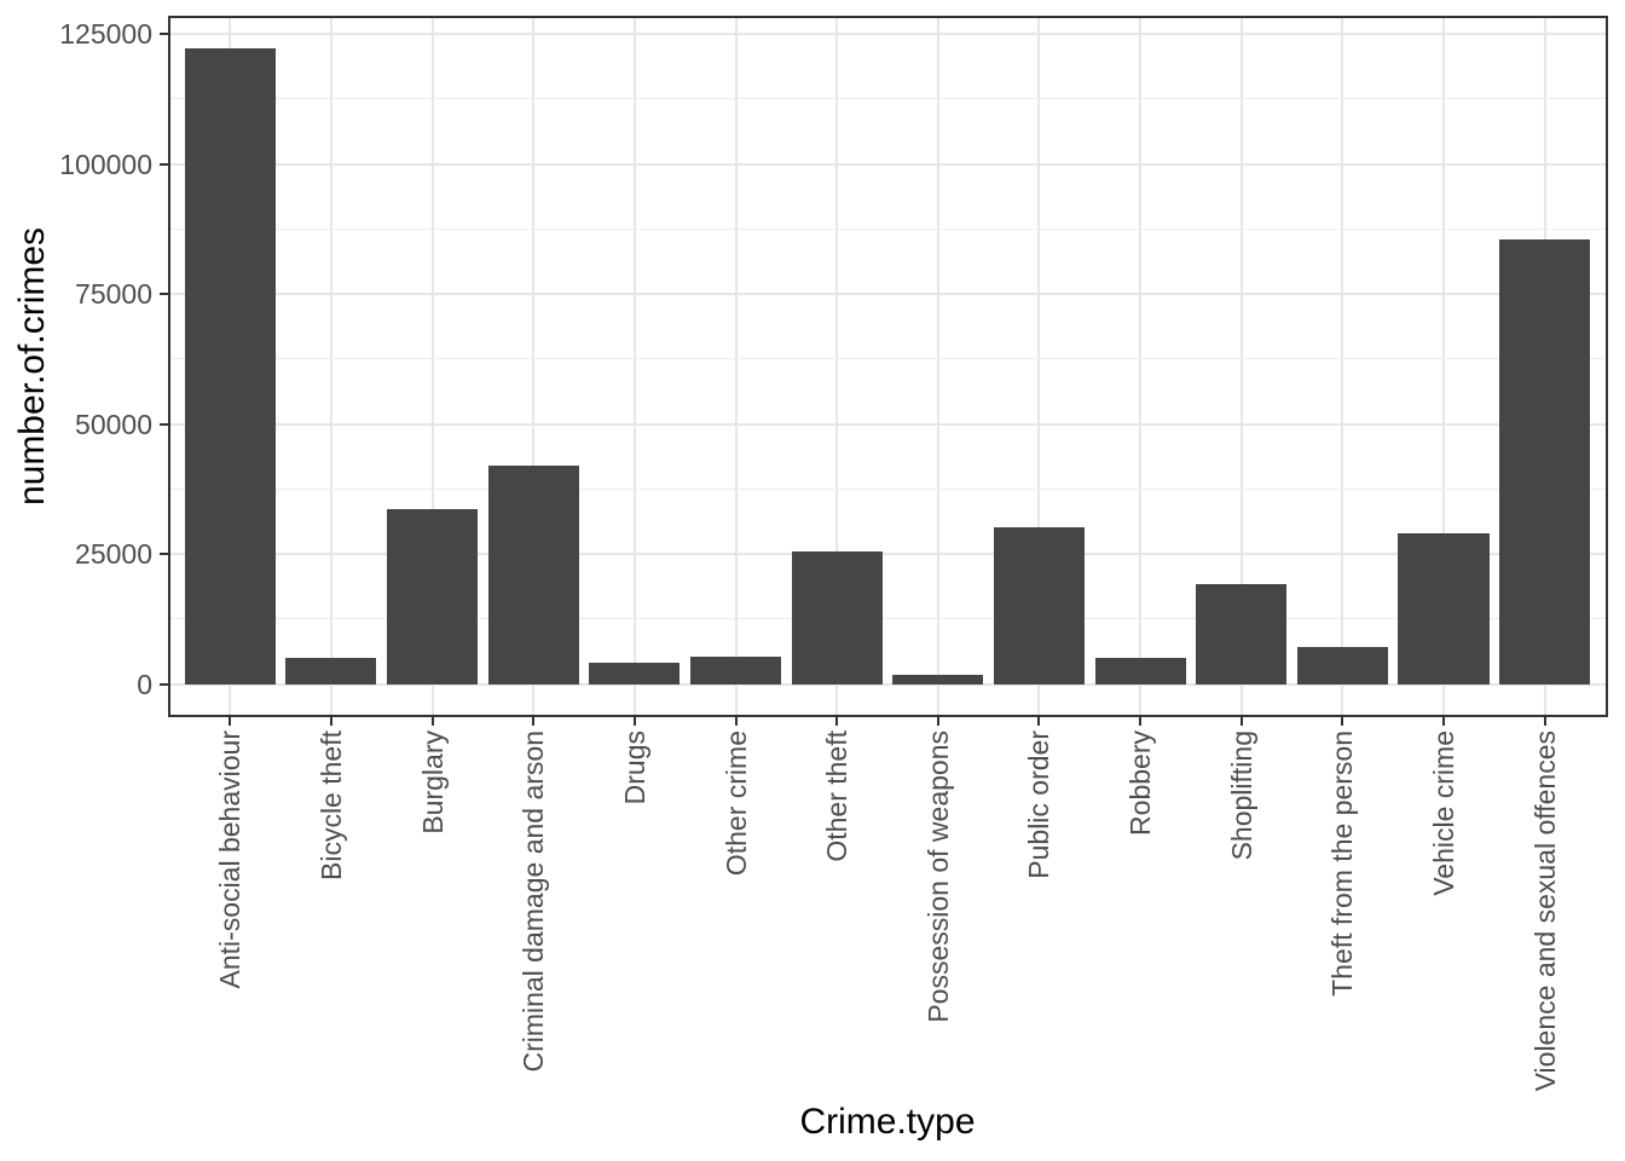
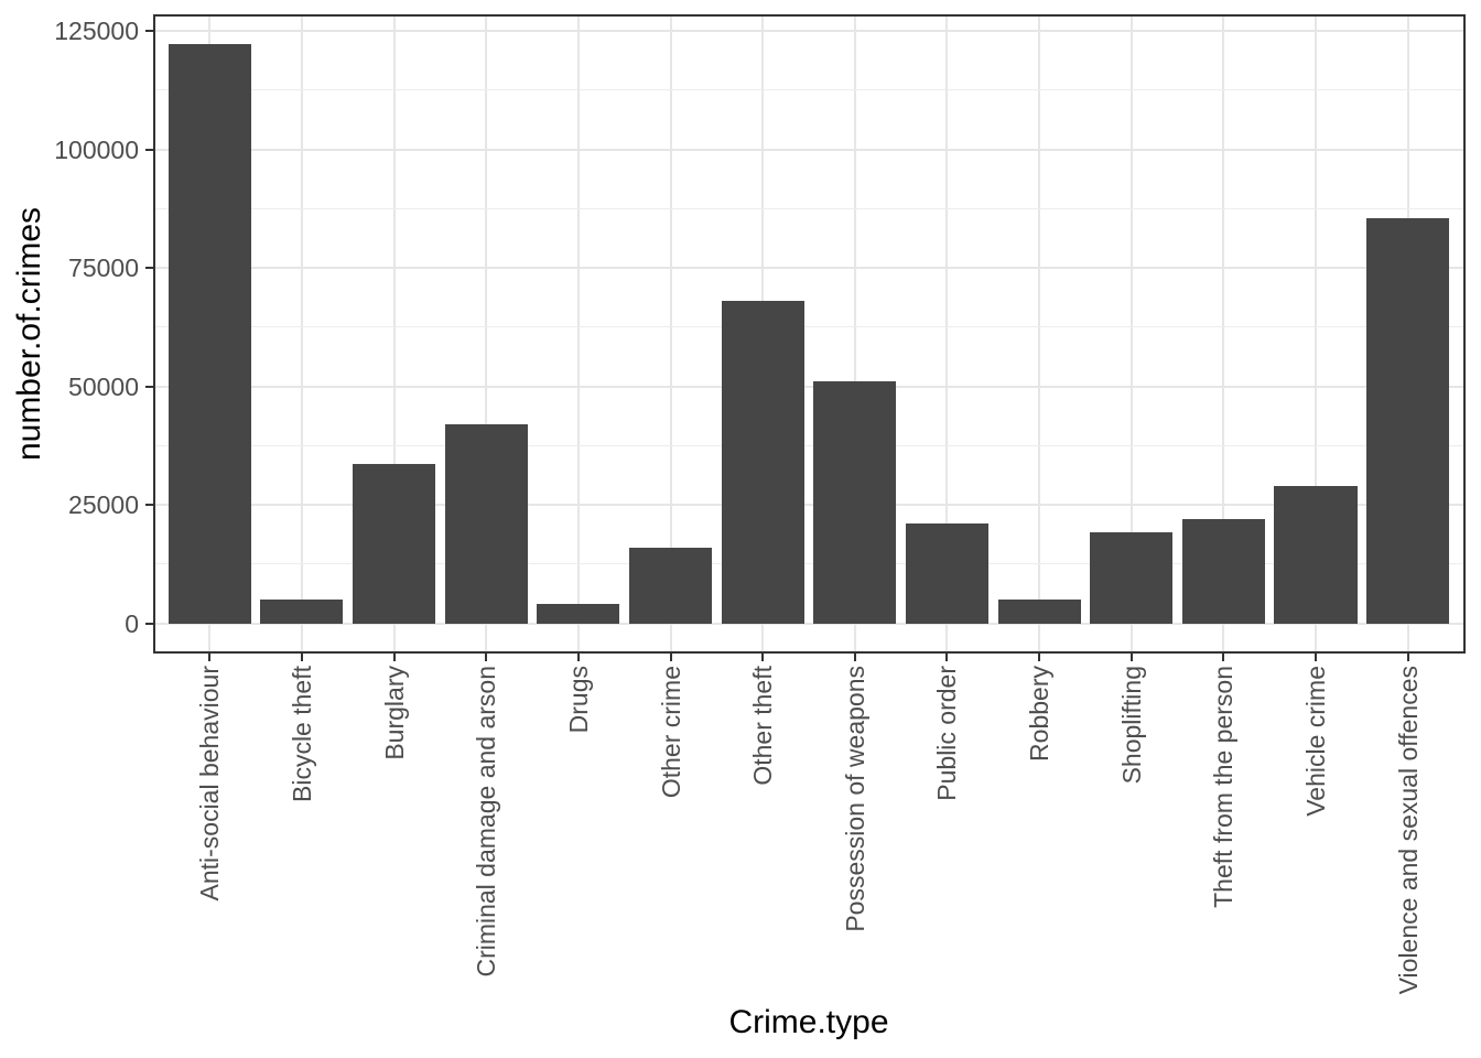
Other crime: 5000 -> 16000
Other theft: 26000 -> 68000
Possession of weapons: 2000 -> 51000
Public order: 30000 -> 21000
Theft from the person: 7000 -> 22000
